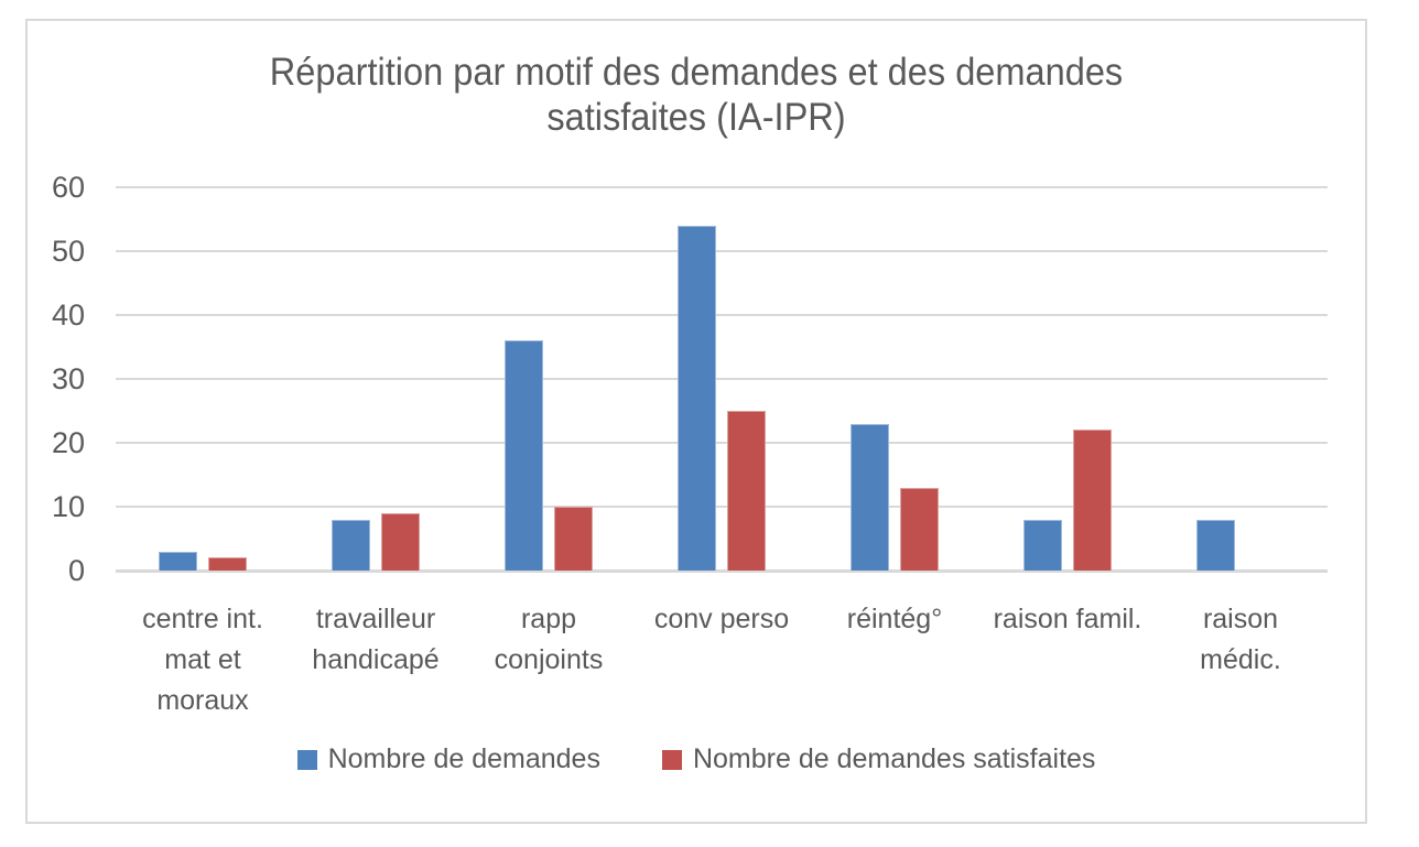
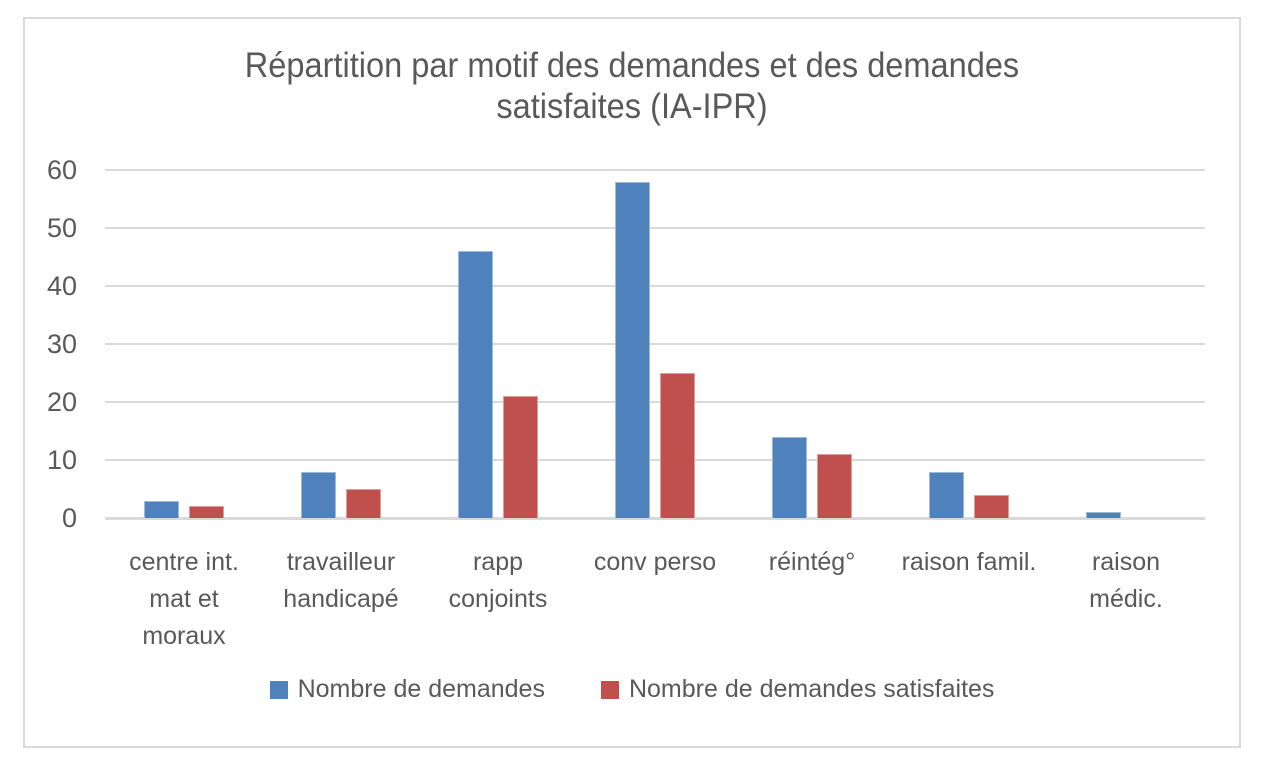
Nombre de demandes satisfaites/travailleur handicapé: 9 -> 5
Nombre de demandes/rapp conjoints: 36 -> 46
Nombre de demandes satisfaites/rapp conjoints: 10 -> 21
Nombre de demandes/conv perso: 54 -> 58
Nombre de demandes/réintég°: 23 -> 14
Nombre de demandes satisfaites/réintég°: 13 -> 11
Nombre de demandes satisfaites/raison famil.: 22 -> 4
Nombre de demandes/raison médic.: 8 -> 1
